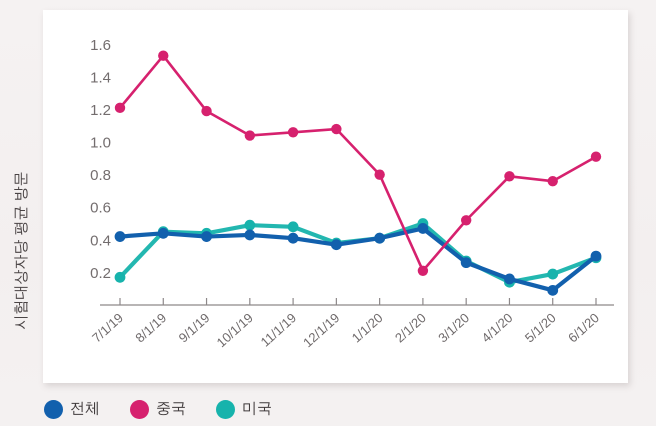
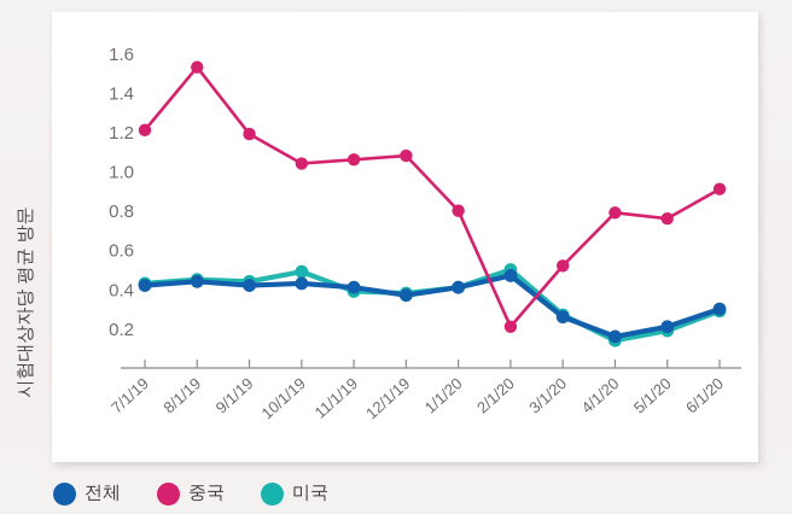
미국/7/1/19: 0.17 -> 0.43
미국/11/1/19: 0.48 -> 0.39
전체/5/1/20: 0.09 -> 0.21
